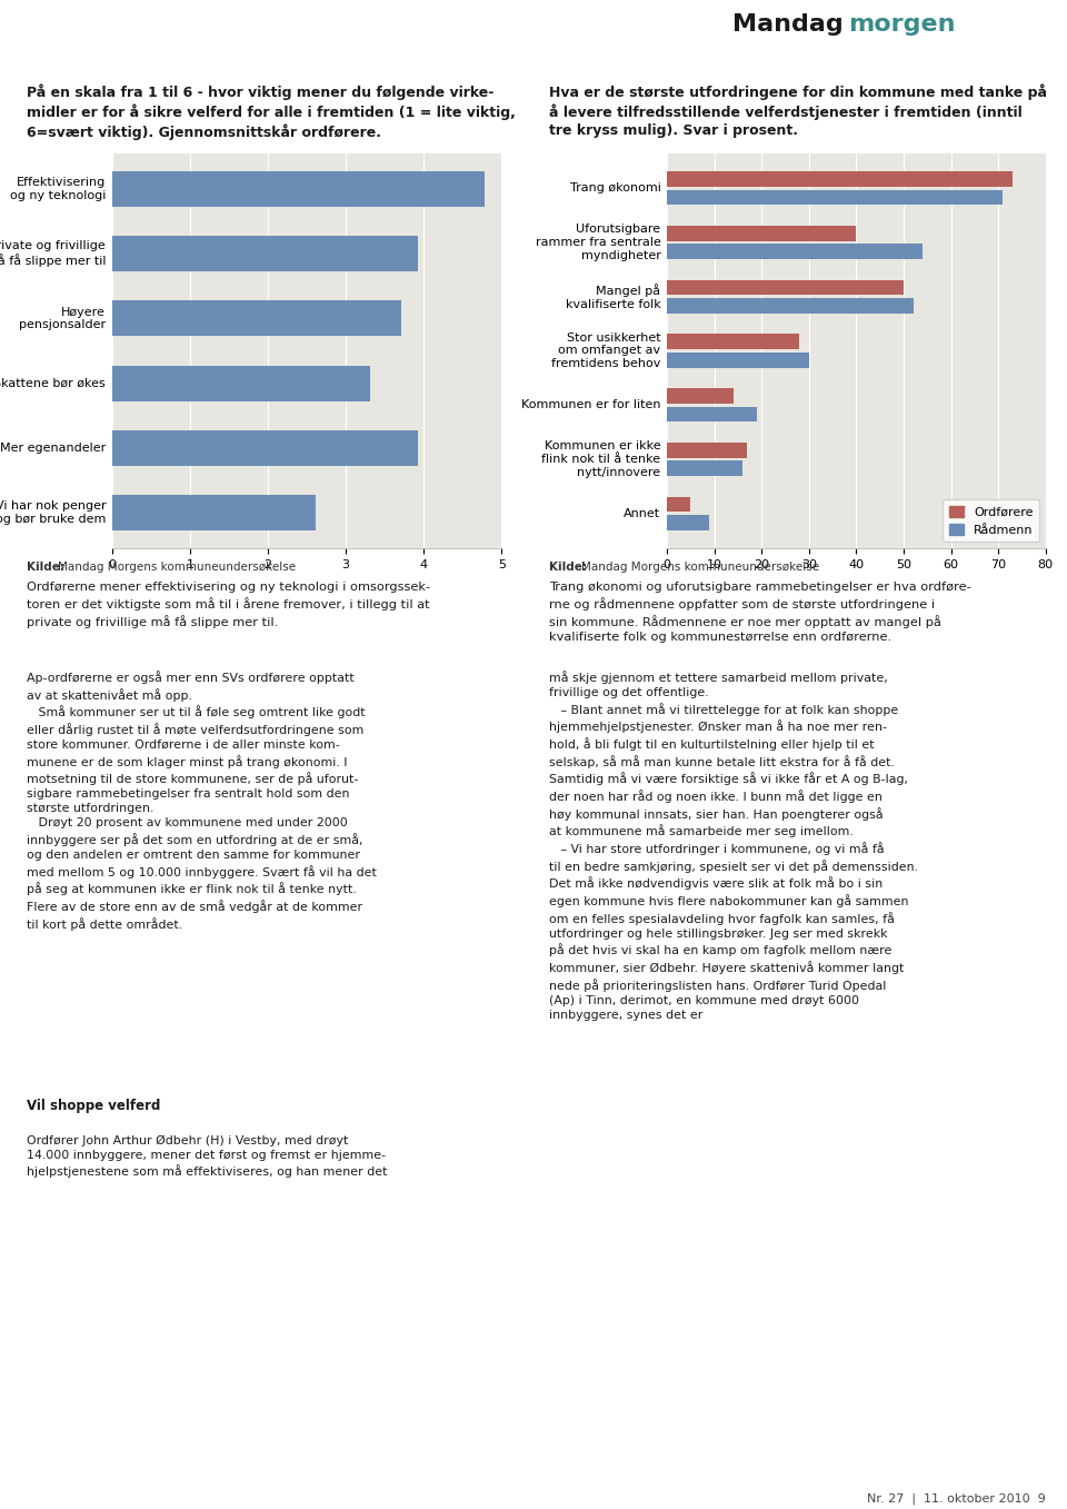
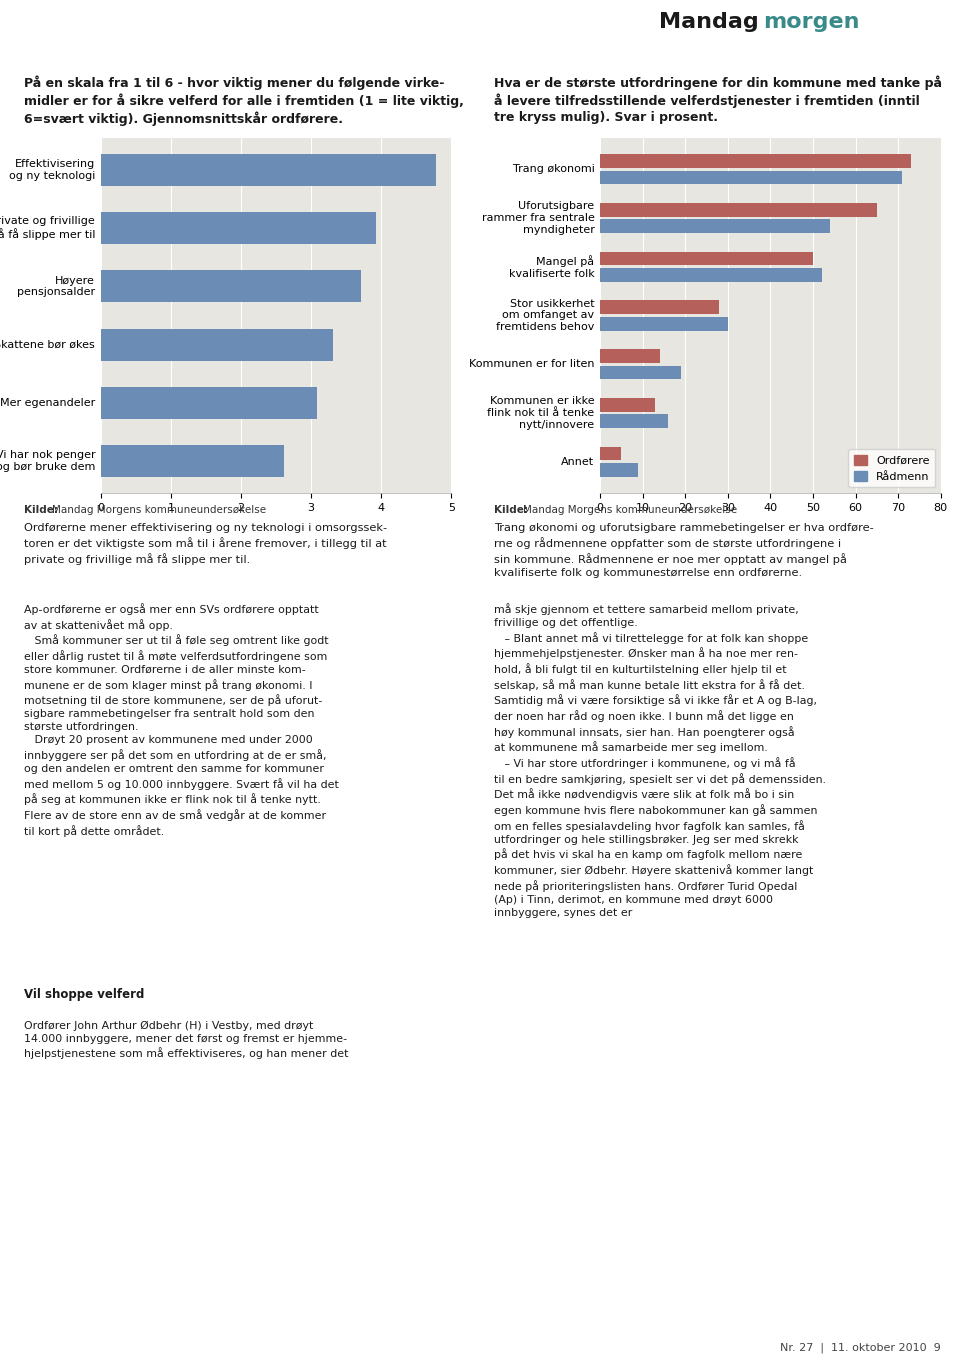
Mer egenandeler: 3.92 -> 3.08
Ordførere/Uforutsigbare rammer fra sentrale myndigheter: 40 -> 65
Ordførere/Kommunen er ikke flink nok til å tenke nytt/innovere: 17 -> 13
